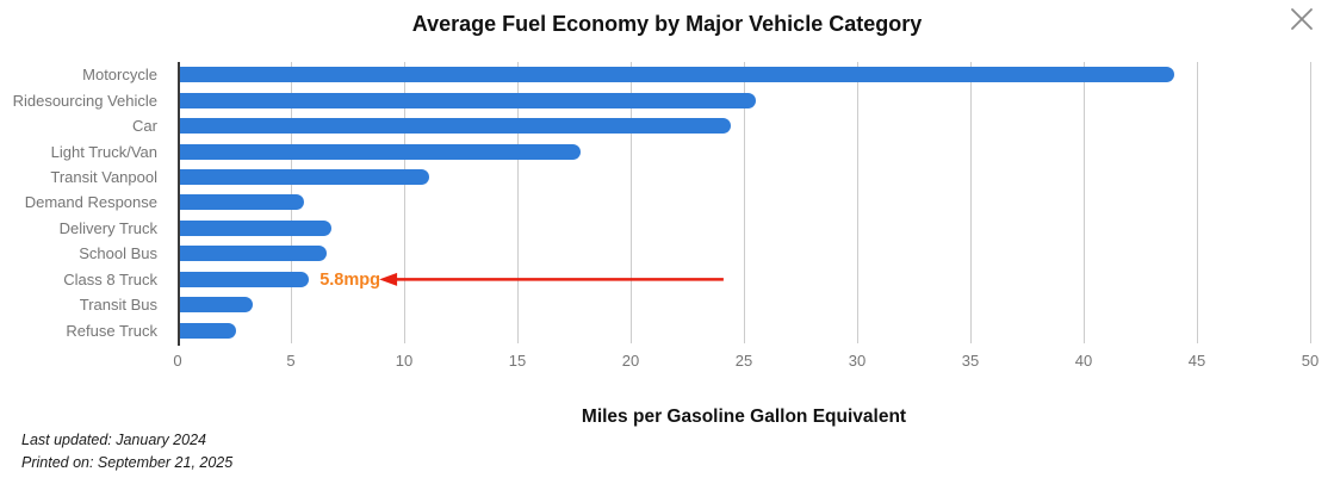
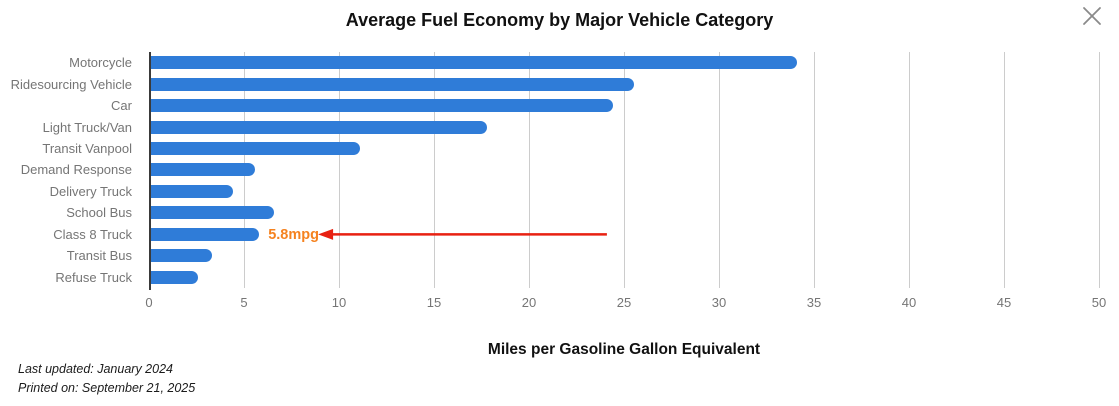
Motorcycle: 44.0 -> 34.1
Delivery Truck: 6.8 -> 4.4
